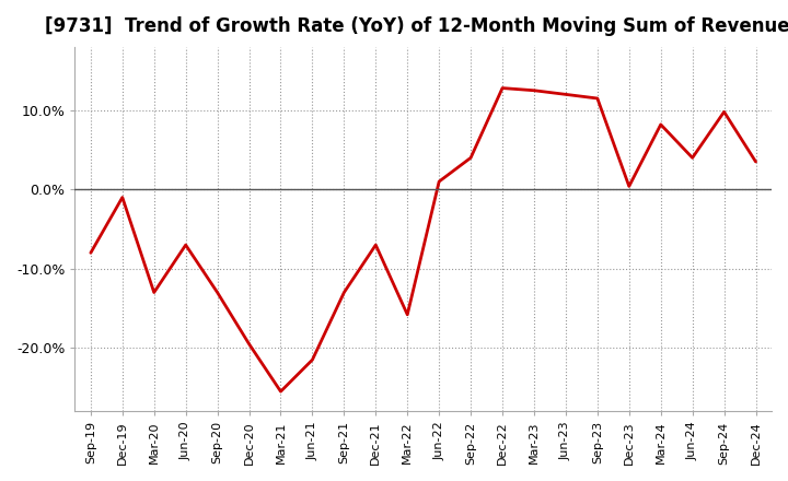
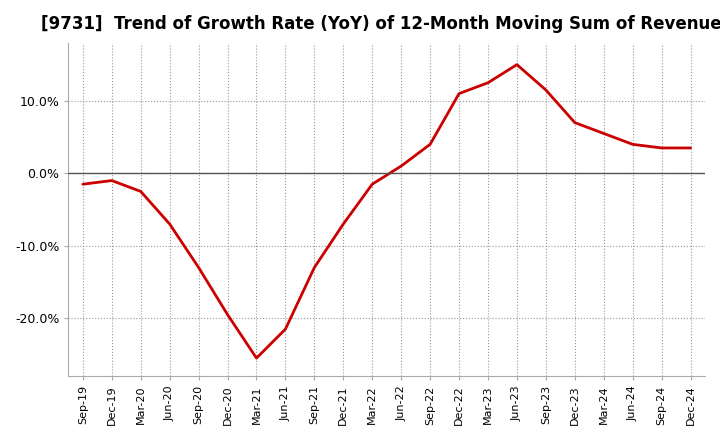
Sep-19: -8.0% -> -1.5%
Mar-20: -13.0% -> -2.5%
Mar-22: -15.8% -> -1.5%
Dec-22: 12.8% -> 11.0%
Jun-23: 12.0% -> 15.0%
Dec-23: 0.4% -> 7.0%
Mar-24: 8.2% -> 5.5%
Sep-24: 9.8% -> 3.5%
